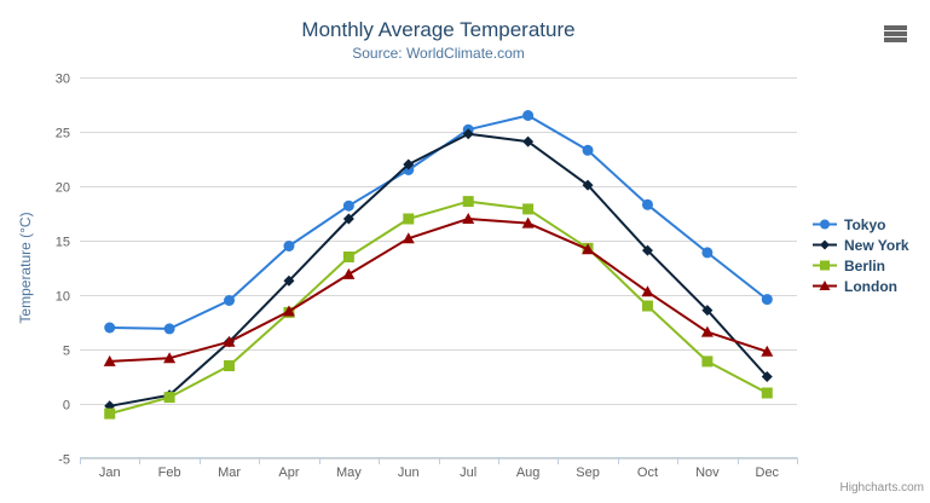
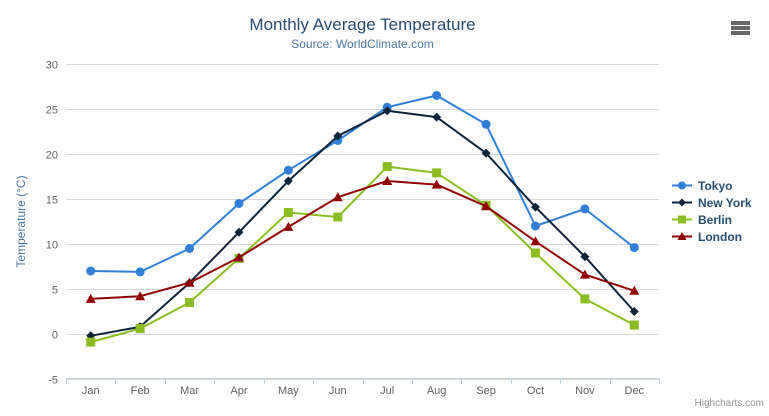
Berlin/Jun: 17 -> 13
Tokyo/Oct: 18 -> 12
